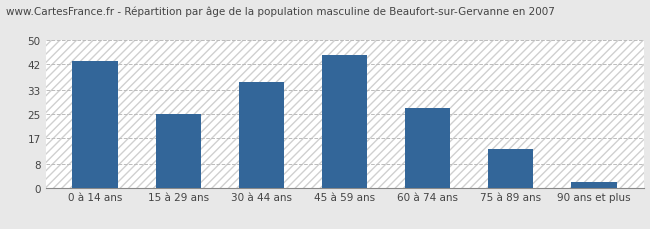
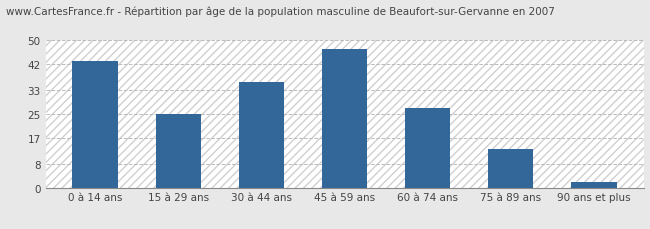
45 à 59 ans: 45 -> 47
